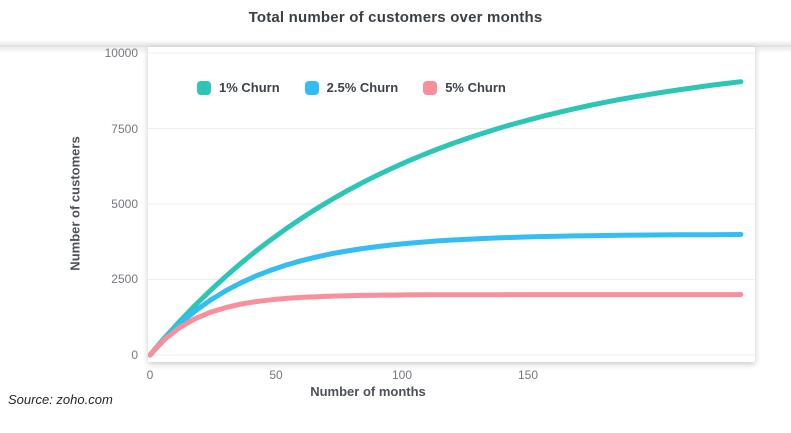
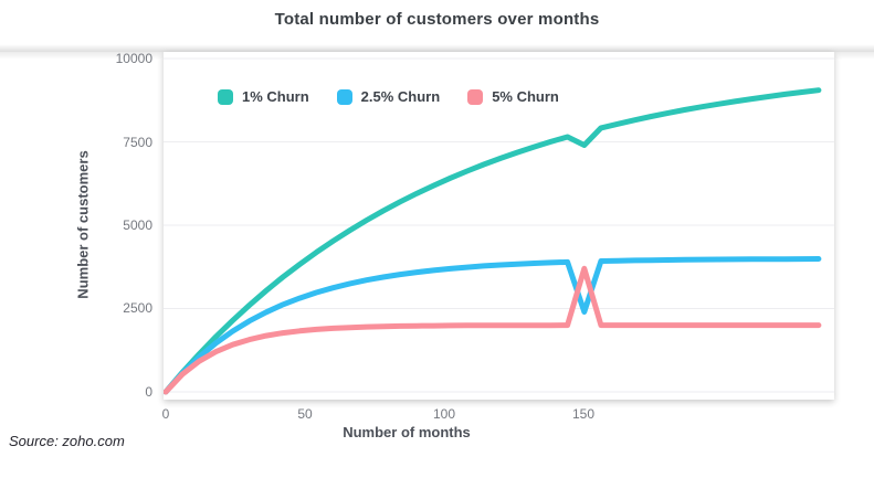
1% Churn/150: 7800 -> 7400
2.5% Churn/150: 3900 -> 2400
5% Churn/150: 2000 -> 3700
